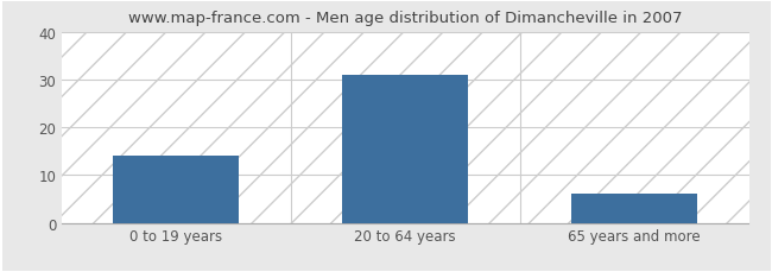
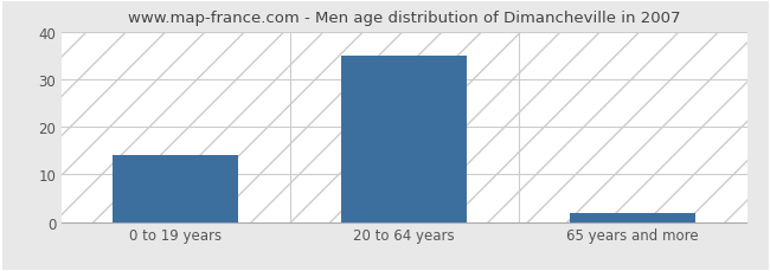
20 to 64 years: 31 -> 35
65 years and more: 6 -> 2
